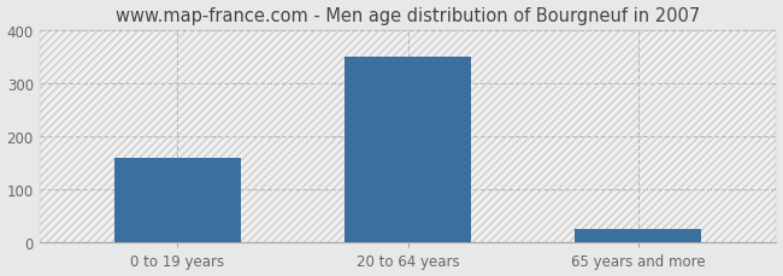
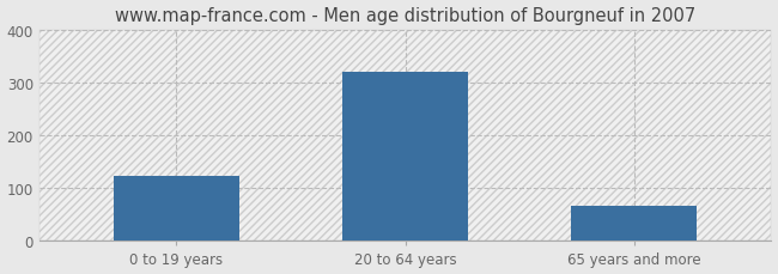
0 to 19 years: 160 -> 124
20 to 64 years: 350 -> 320
65 years and more: 25 -> 66
